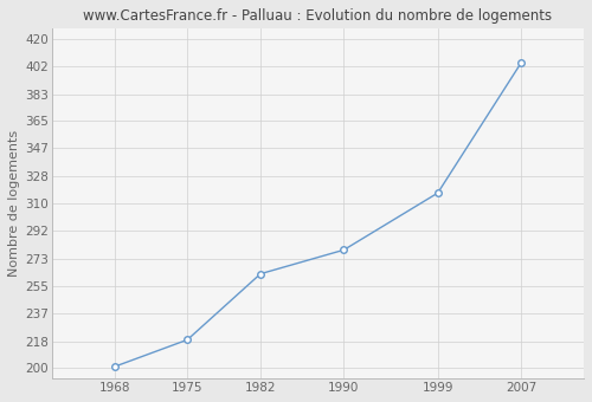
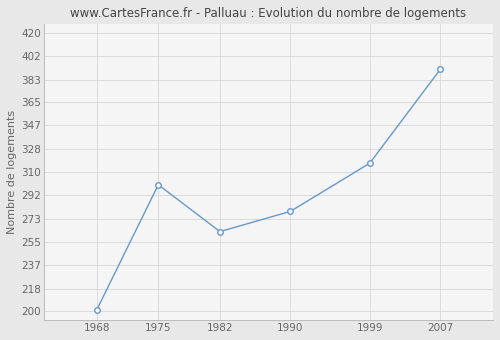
1975: 219 -> 300
2007: 404 -> 391
